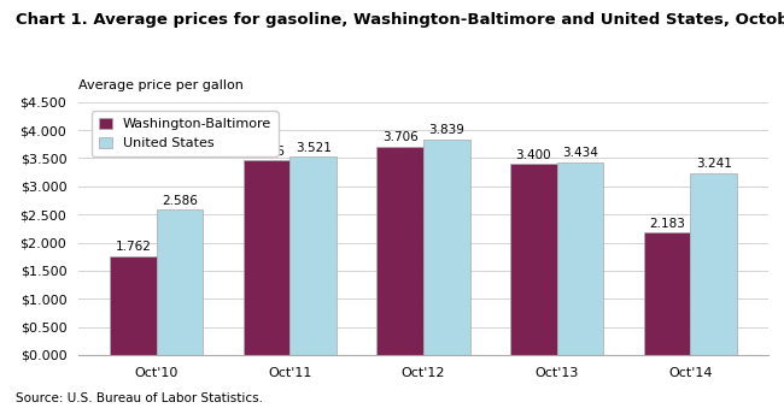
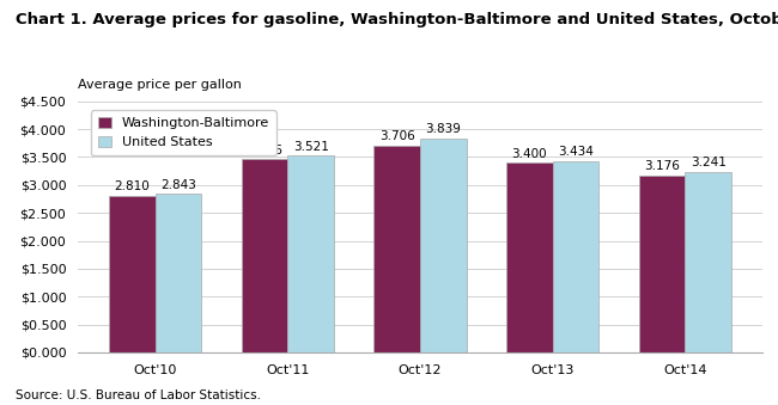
Washington-Baltimore/Oct'10: 1.762 -> 2.810
United States/Oct'10: 2.586 -> 2.843
Washington-Baltimore/Oct'14: 2.183 -> 3.176
